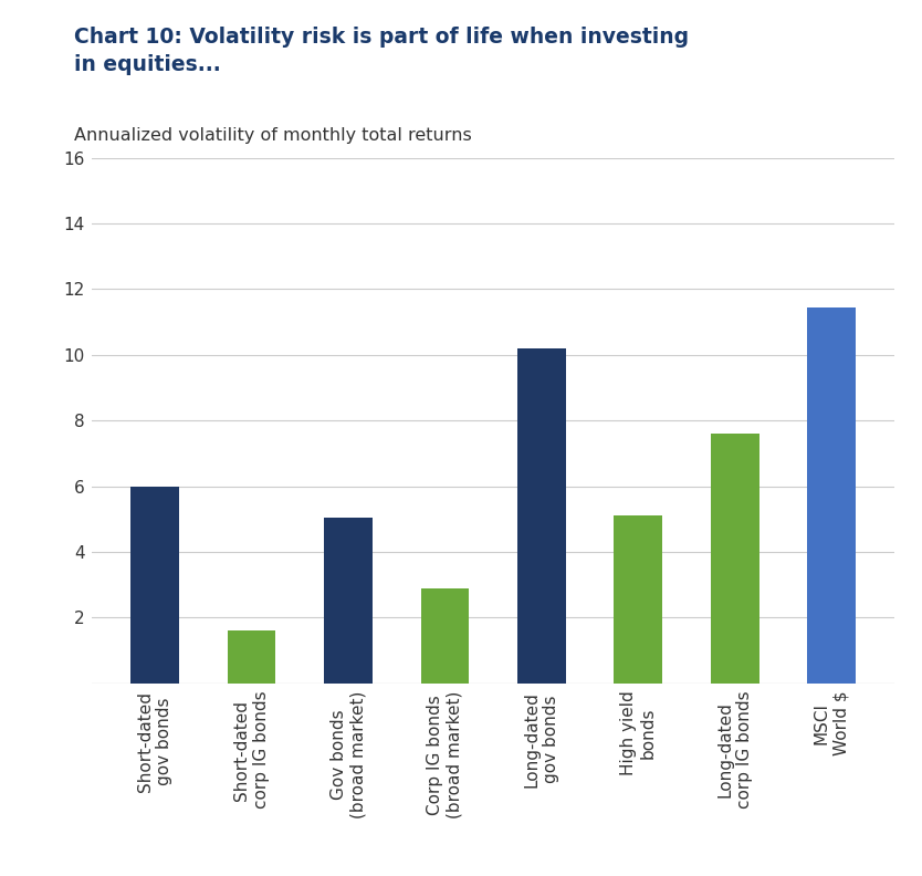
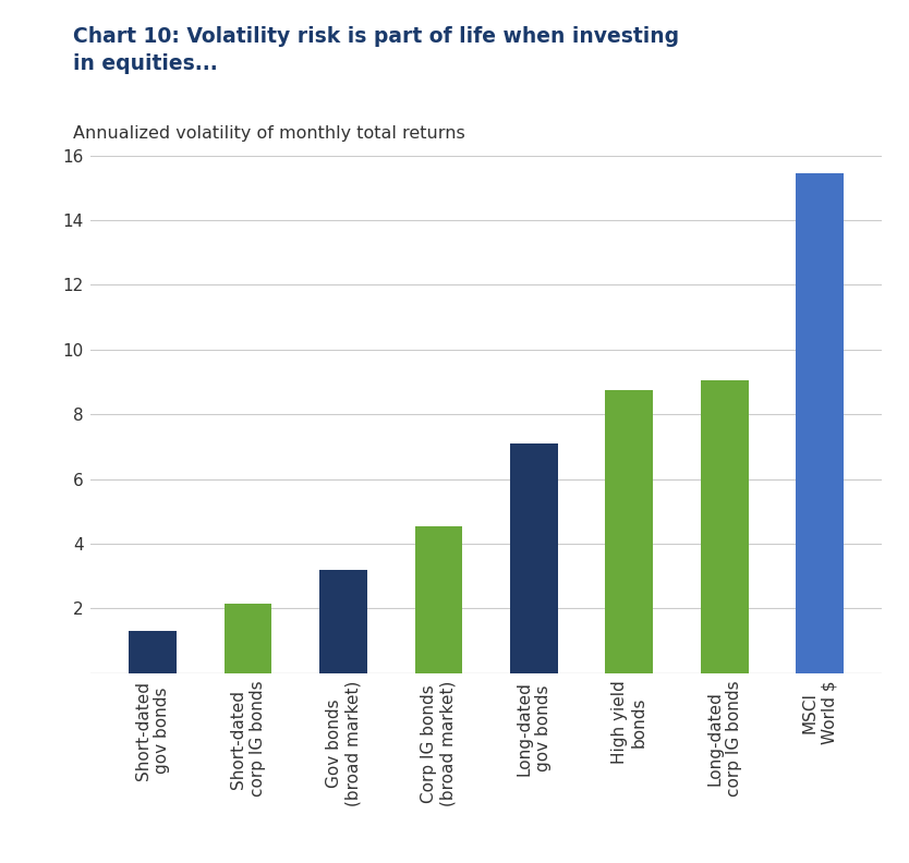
Short-dated gov bonds: 6.00 -> 1.30
Short-dated corp IG bonds: 1.60 -> 2.15
Gov bonds (broad market): 5.05 -> 3.20
Corp IG bonds (broad market): 2.90 -> 4.55
Long-dated gov bonds: 10.20 -> 7.10
High yield bonds: 5.10 -> 8.75
Long-dated corp IG bonds: 7.60 -> 9.05
MSCI World $: 11.45 -> 15.45
